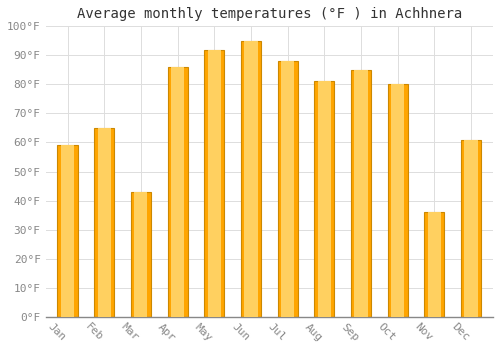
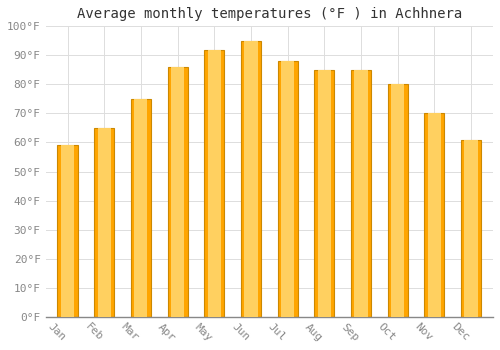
Mar: 43°F -> 75°F
Aug: 81°F -> 85°F
Nov: 36°F -> 70°F
